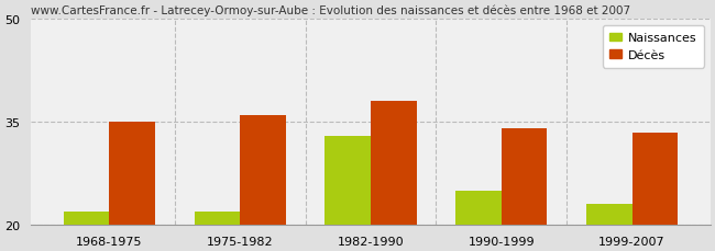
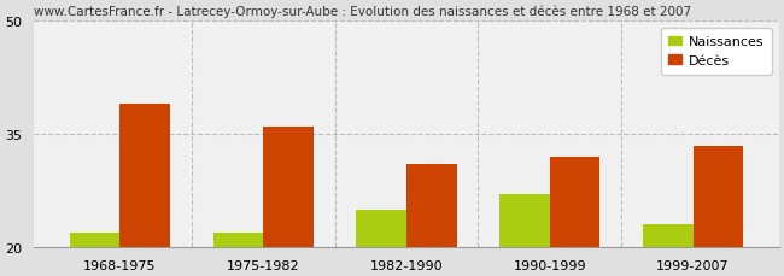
Décès/1968-1975: 35.0 -> 39.0
Naissances/1982-1990: 33 -> 25
Décès/1982-1990: 38.0 -> 31.0
Naissances/1990-1999: 25 -> 27
Décès/1990-1999: 34.0 -> 32.0
